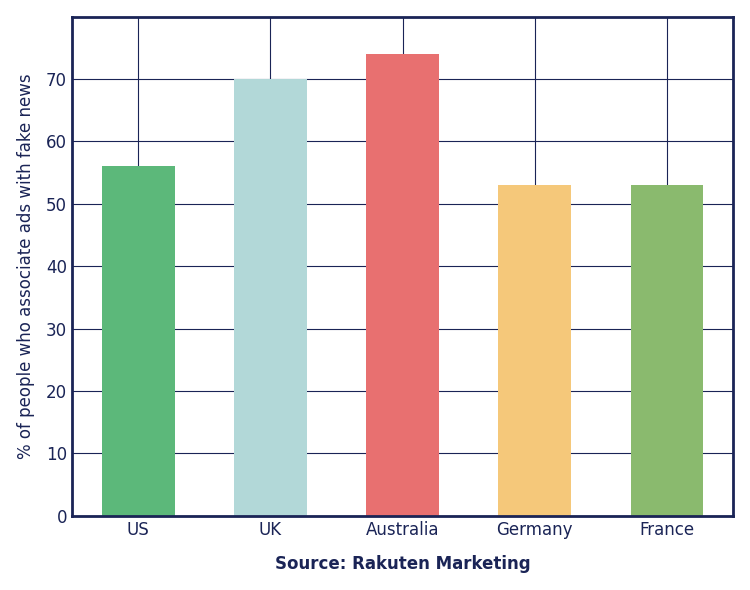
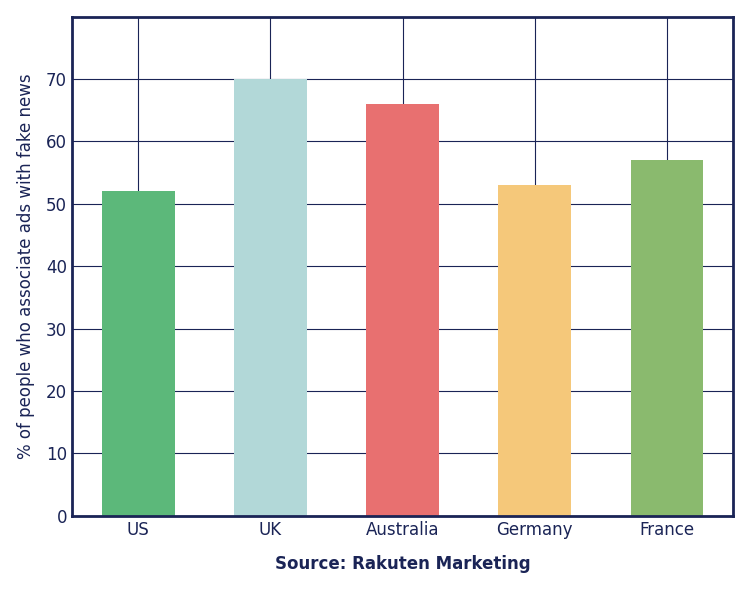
US: 56 -> 52
Australia: 74 -> 66
France: 53 -> 57
